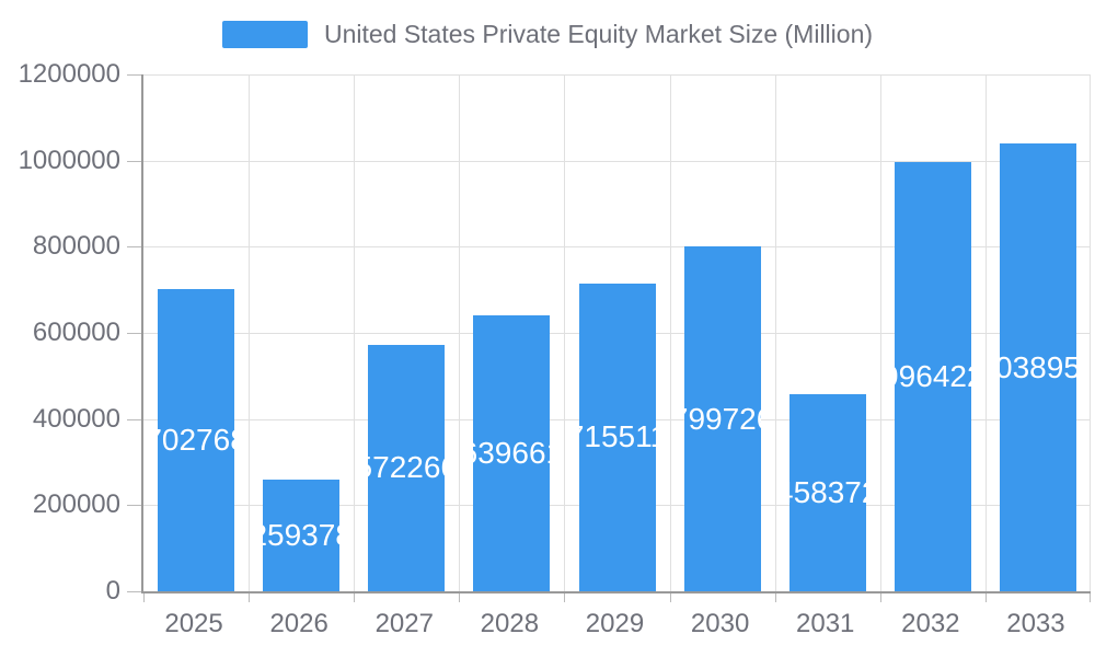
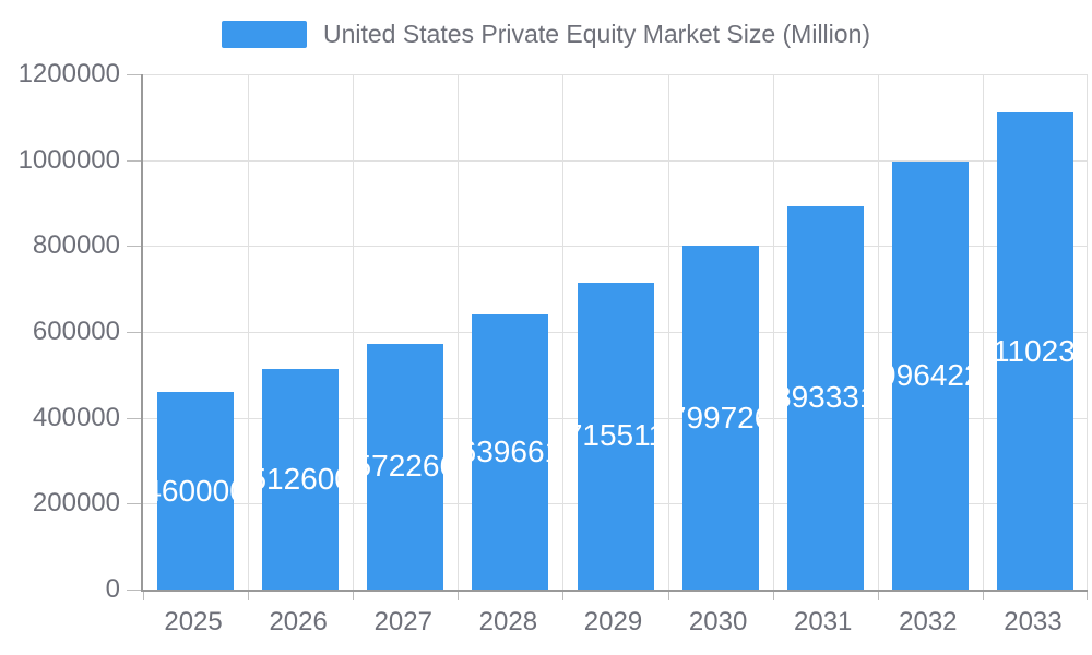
2025: 702768 -> 460000
2026: 259378 -> 512600
2031: 458372 -> 893331
2033: 1038957 -> 1110234
